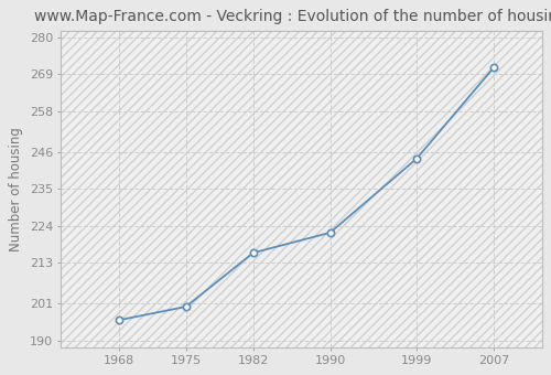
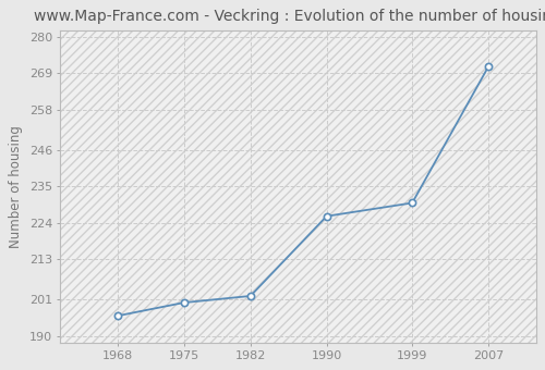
1982: 216 -> 202
1990: 222 -> 226
1999: 244 -> 230
